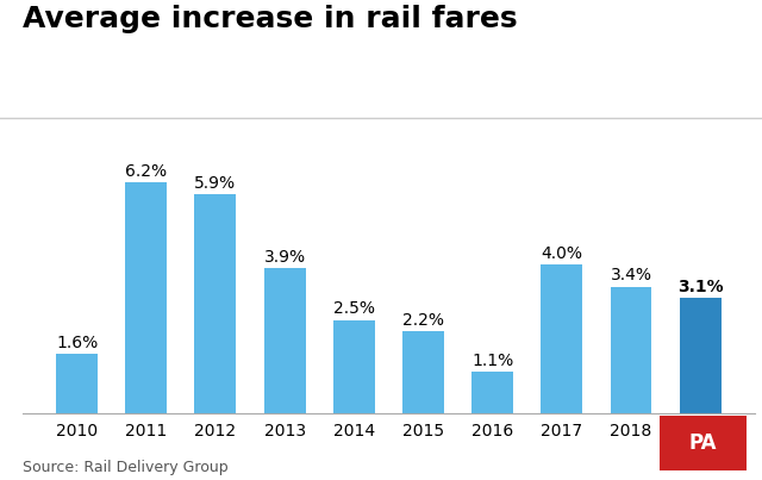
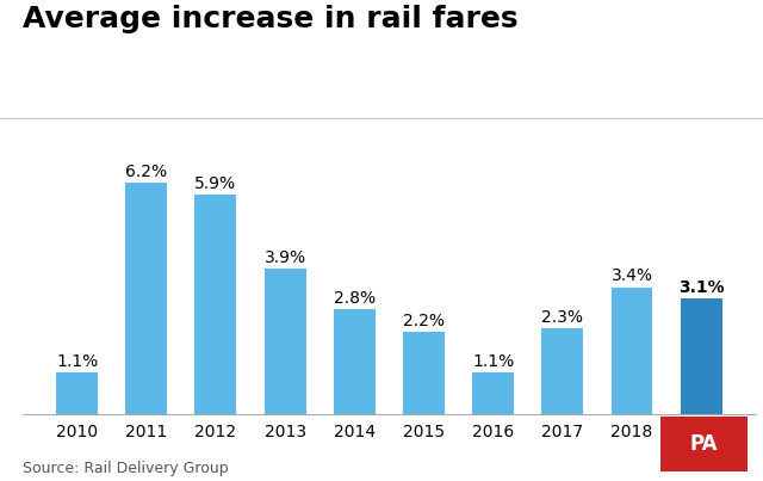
2010: 1.6% -> 1.1%
2014: 2.5% -> 2.8%
2017: 4.0% -> 2.3%
